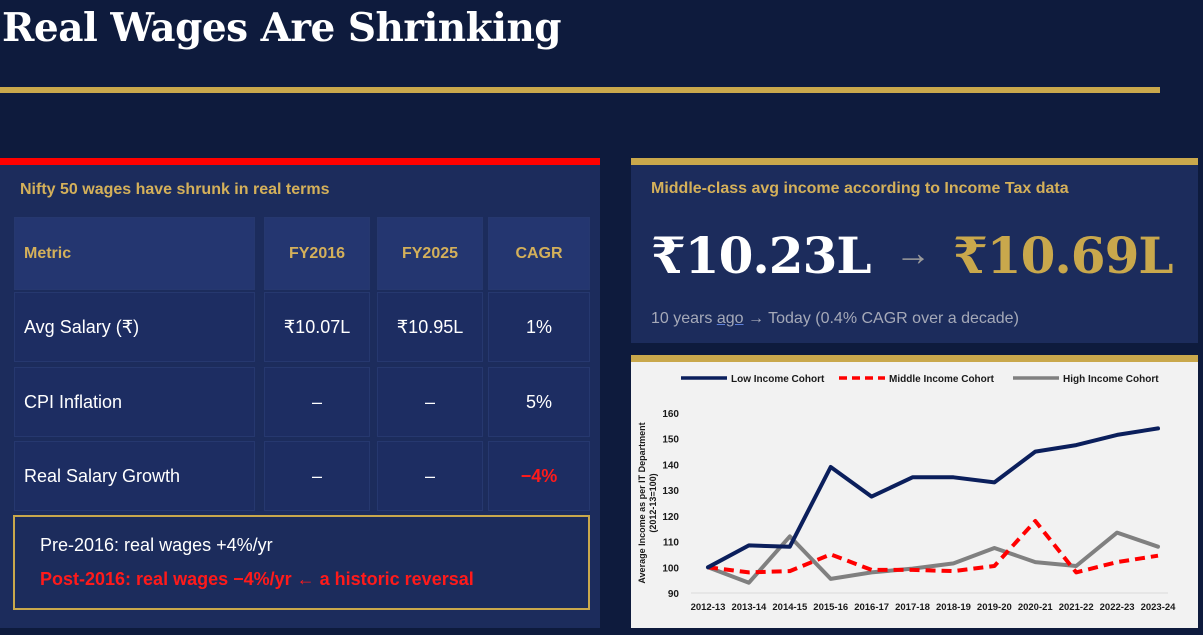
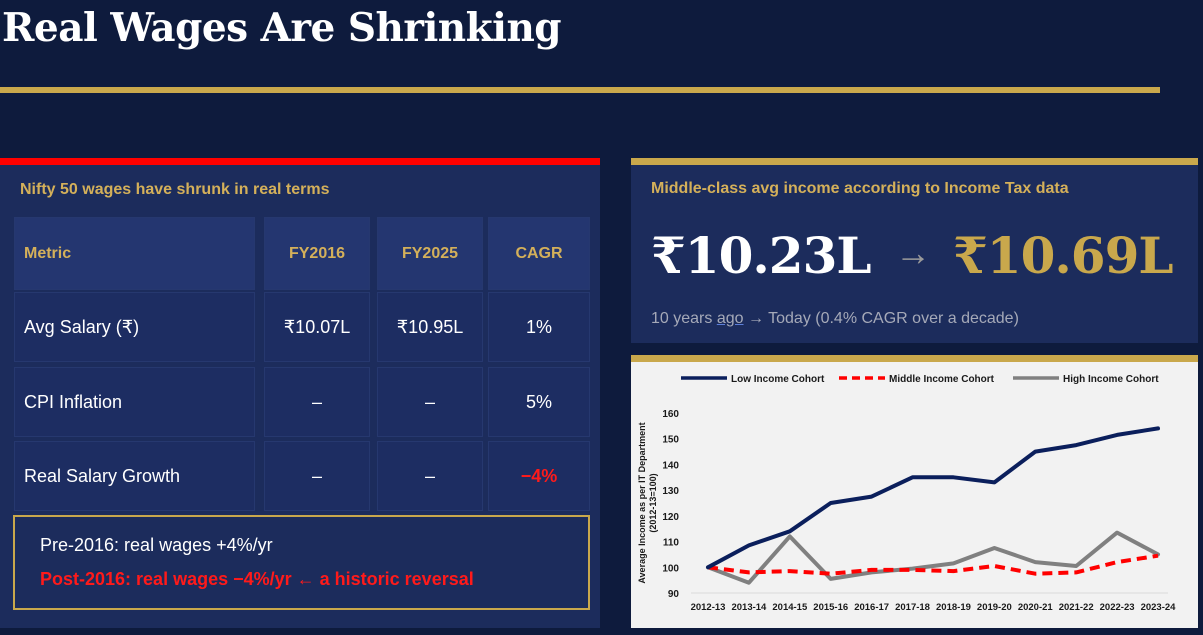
Low Income Cohort/2014-15: 108 -> 114
Low Income Cohort/2015-16: 139 -> 125
Middle Income Cohort/2015-16: 105 -> 98
Middle Income Cohort/2020-21: 118 -> 98
High Income Cohort/2023-24: 108 -> 105
